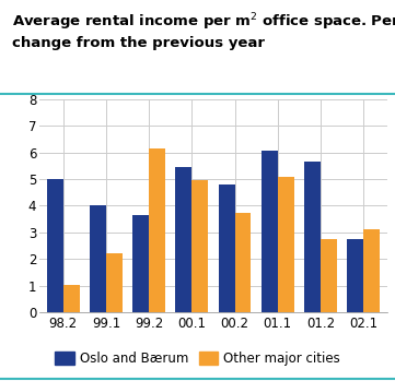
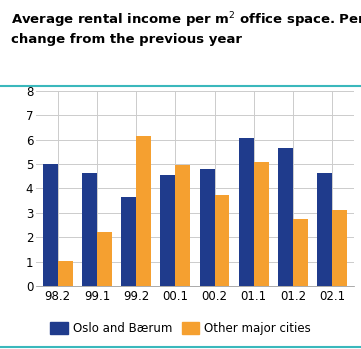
Oslo and Bærum/99.1: 4.00 -> 4.65
Oslo and Bærum/00.1: 5.45 -> 4.55
Oslo and Bærum/02.1: 2.75 -> 4.65
